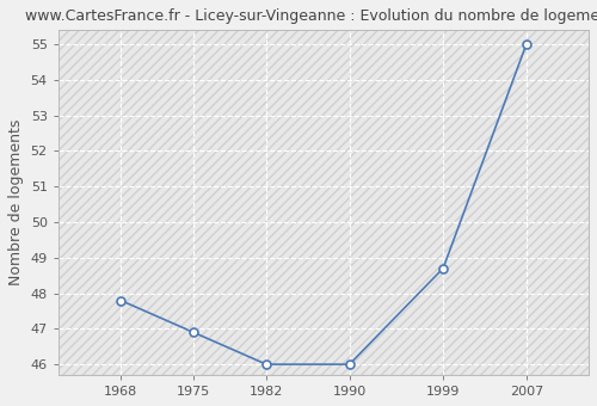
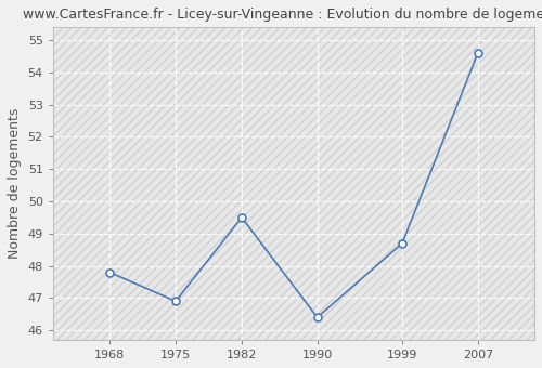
1982: 46.0 -> 49.5
1990: 46.0 -> 46.4
2007: 55.0 -> 54.6
